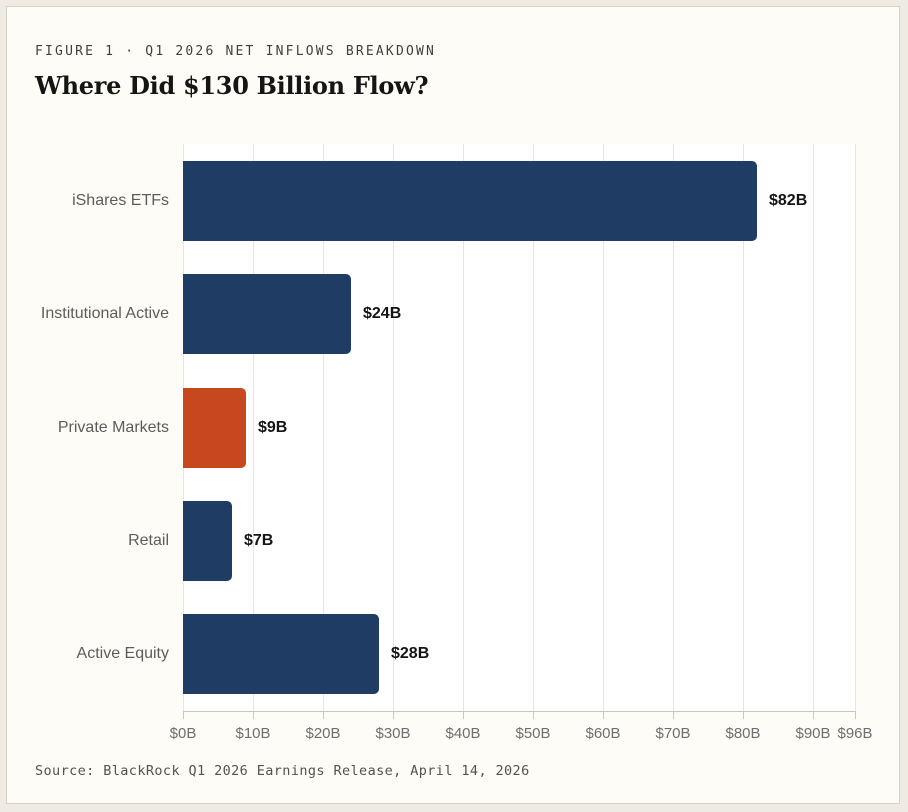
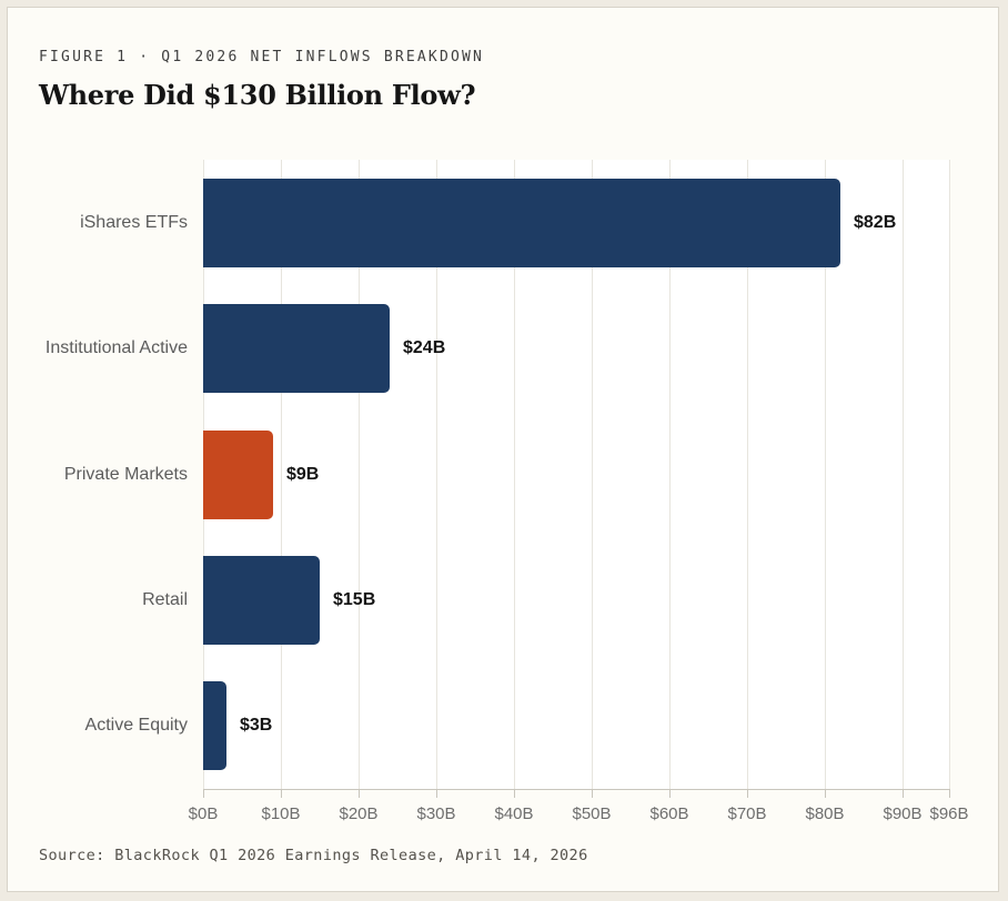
Retail: $7B -> $15B
Active Equity: $28B -> $3B
